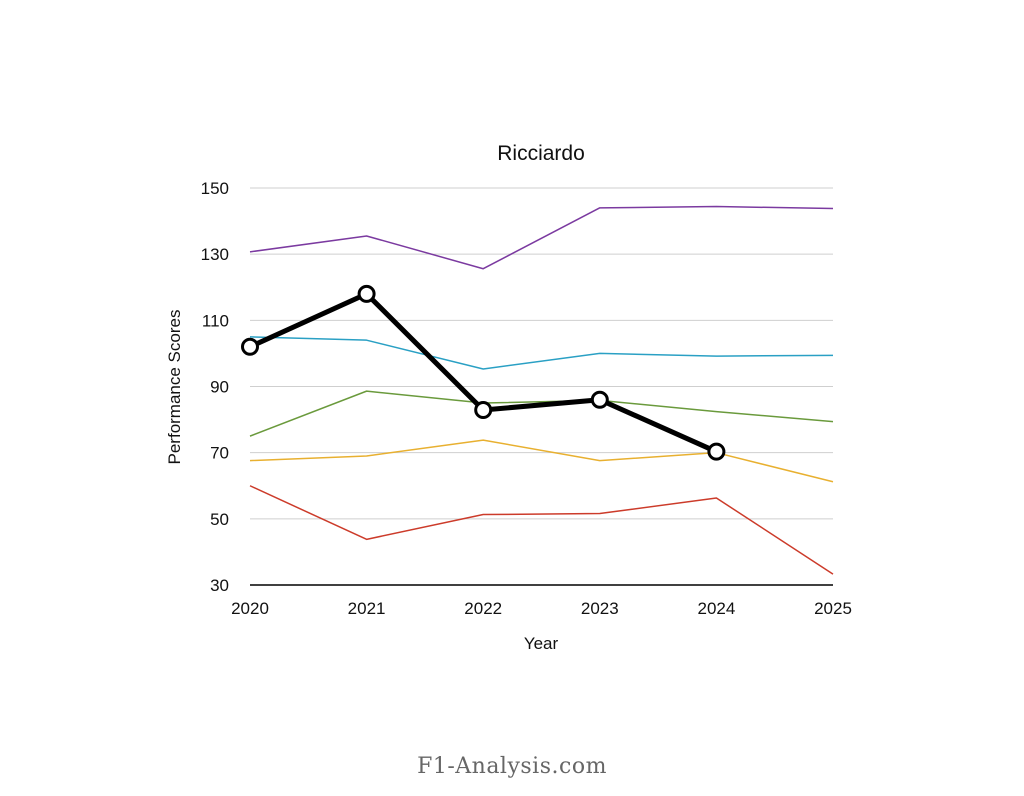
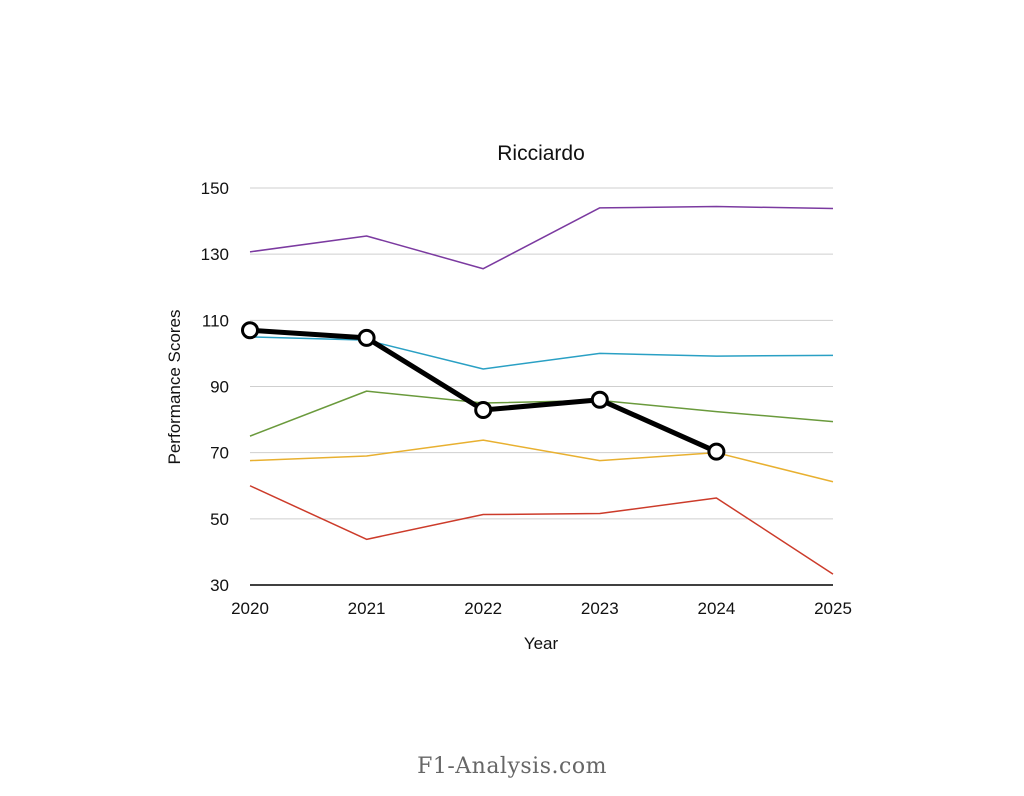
Ricciardo/2020: 102 -> 107
Ricciardo/2021: 118 -> 105
